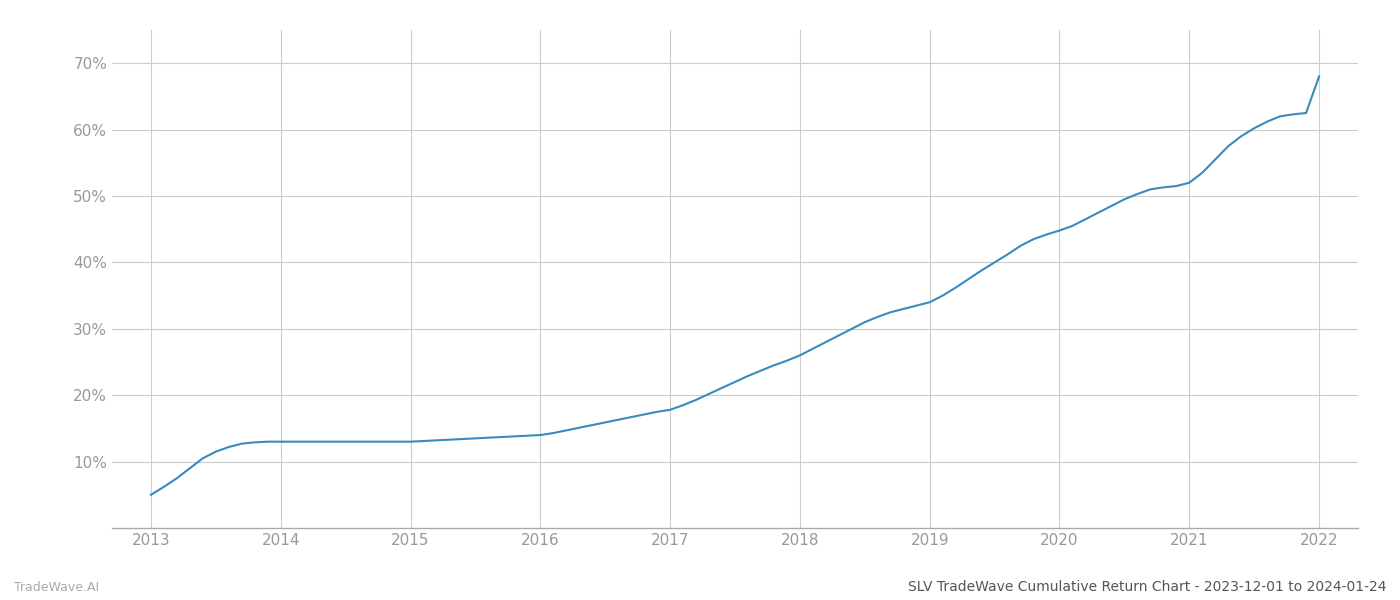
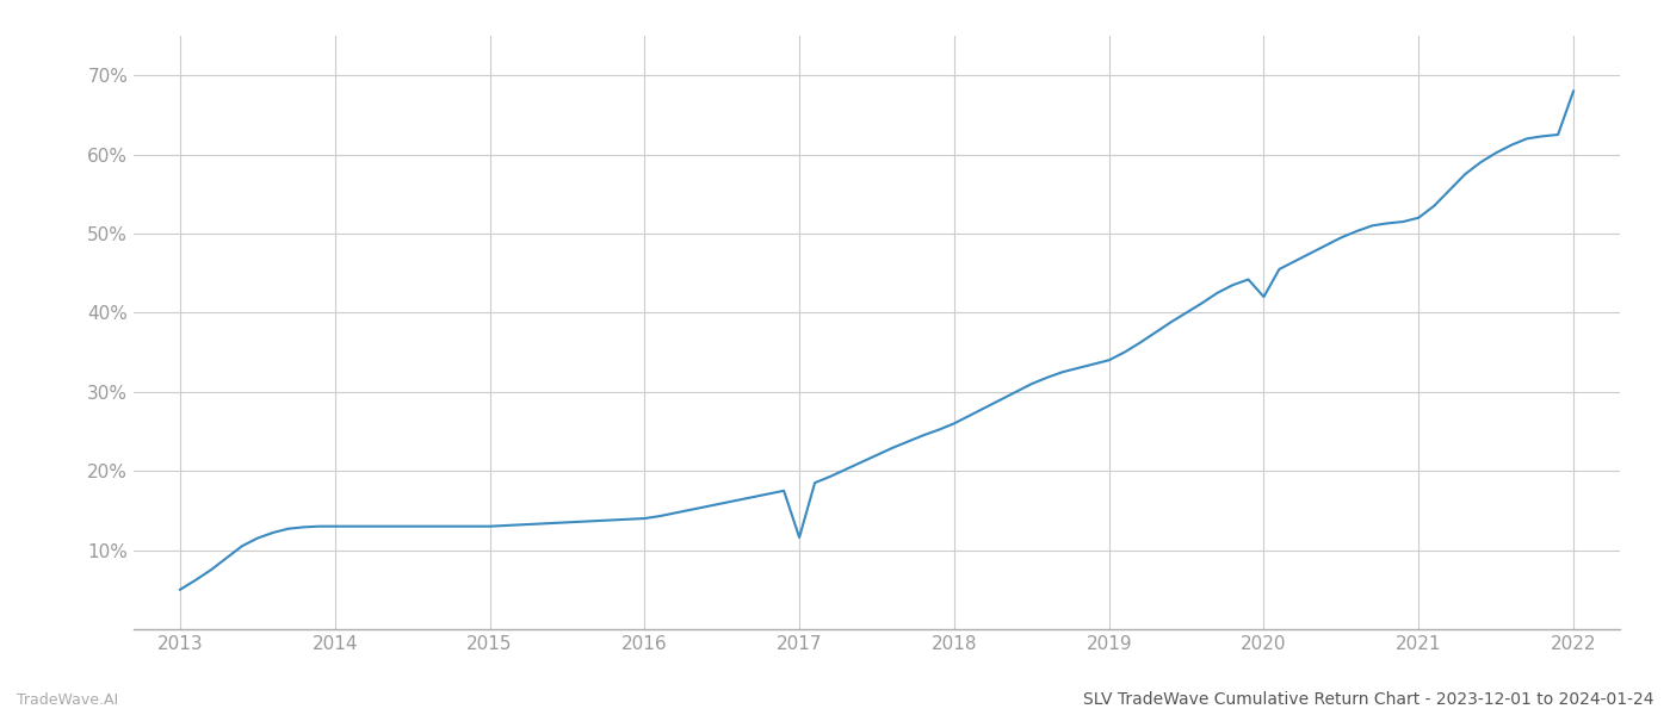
2017: 17.8% -> 11.6%
2020: 44.8% -> 42.0%
